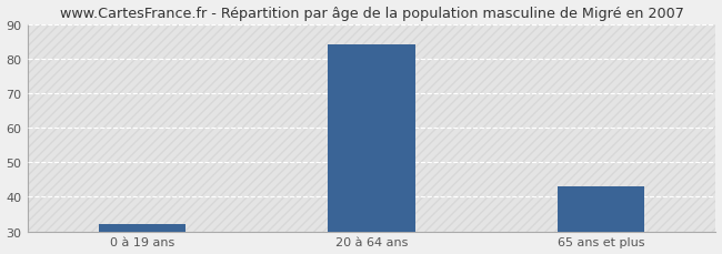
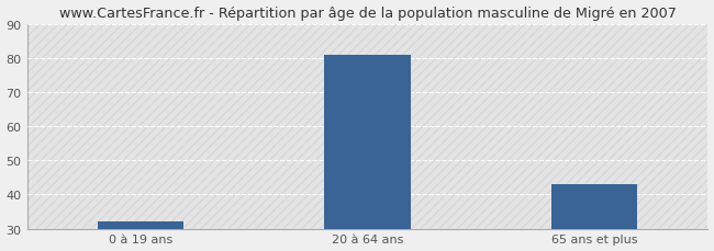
20 à 64 ans: 84 -> 81
